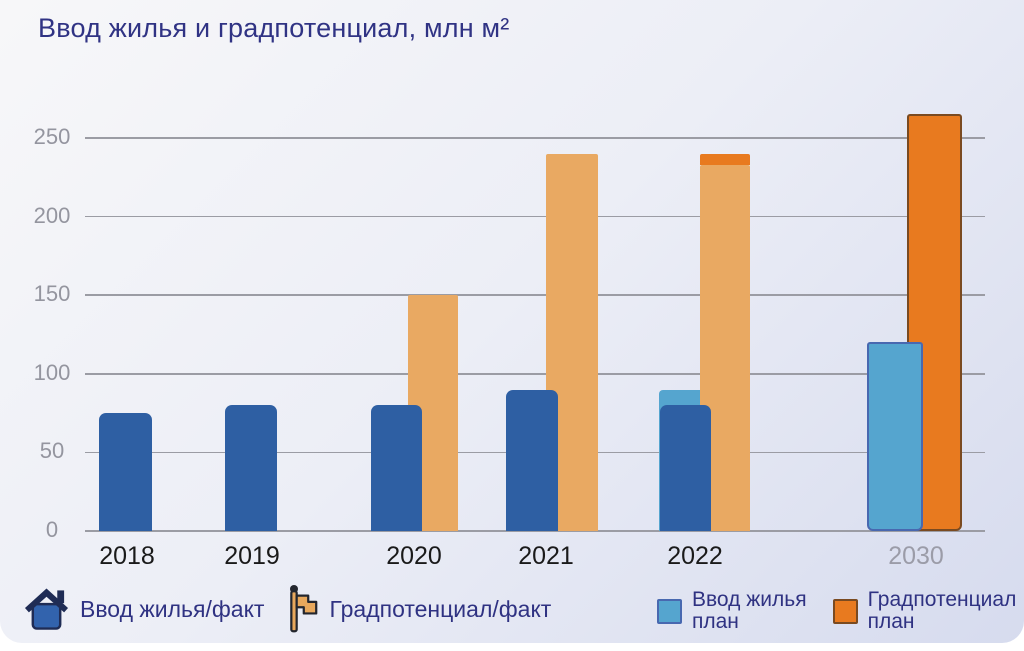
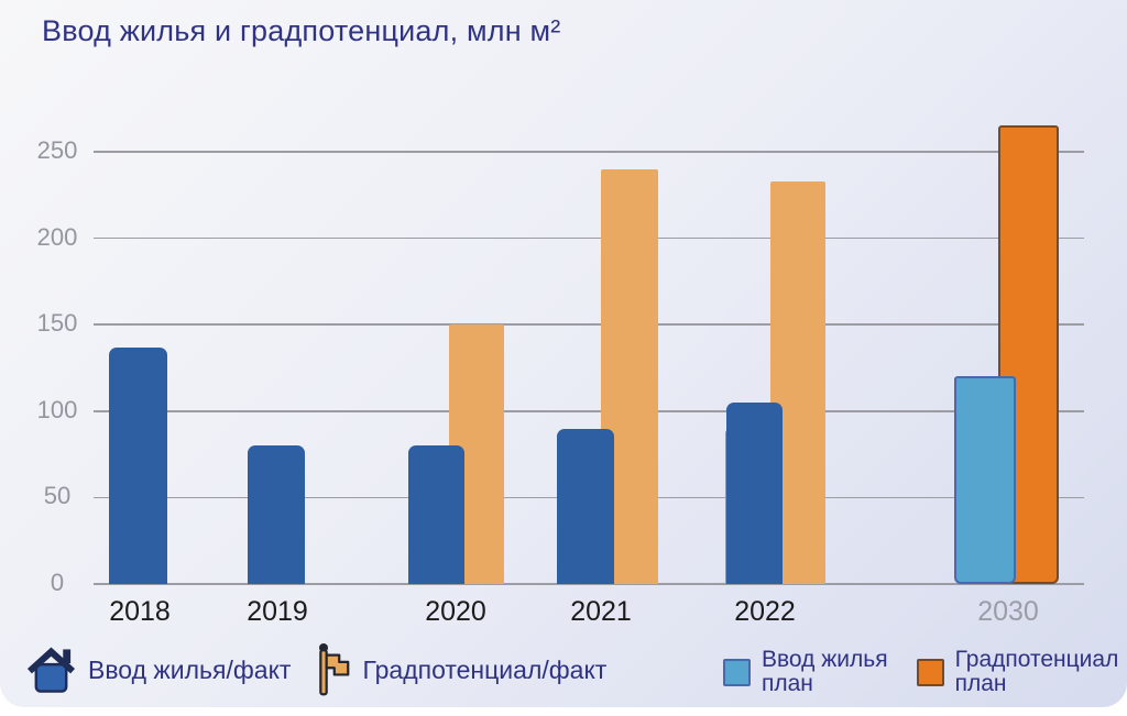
Ввод жилья/факт/2018: 75 -> 137
Ввод жилья/факт/2022: 80 -> 105
Градпотенциал план/2022: 240 -> 216
